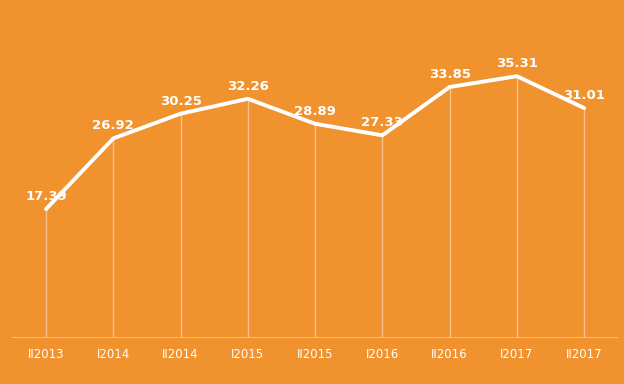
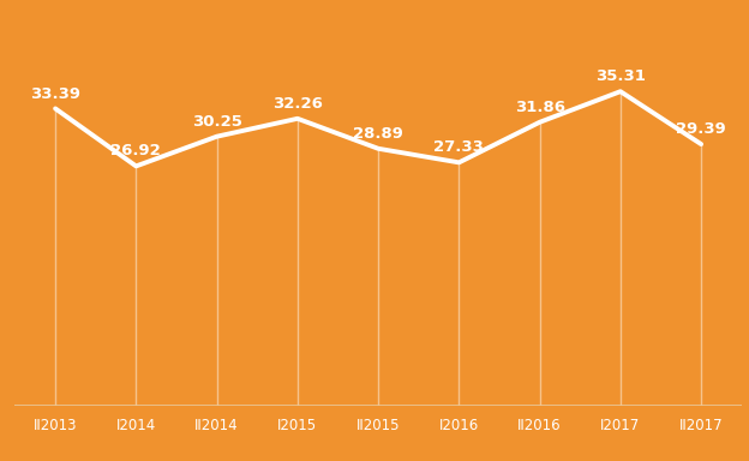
II2013: 17.39 -> 33.39
II2016: 33.85 -> 31.86
II2017: 31.01 -> 29.39
